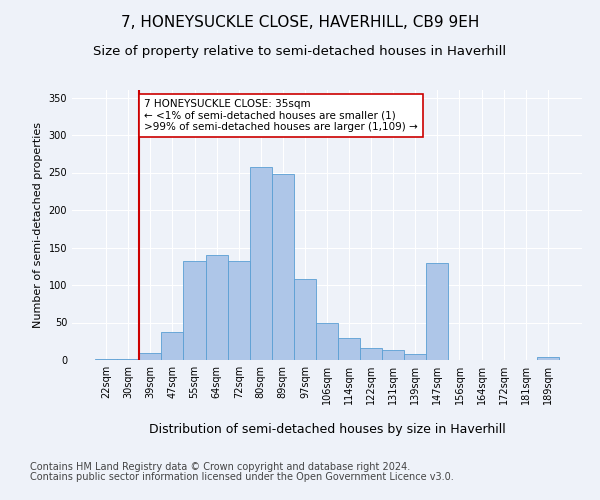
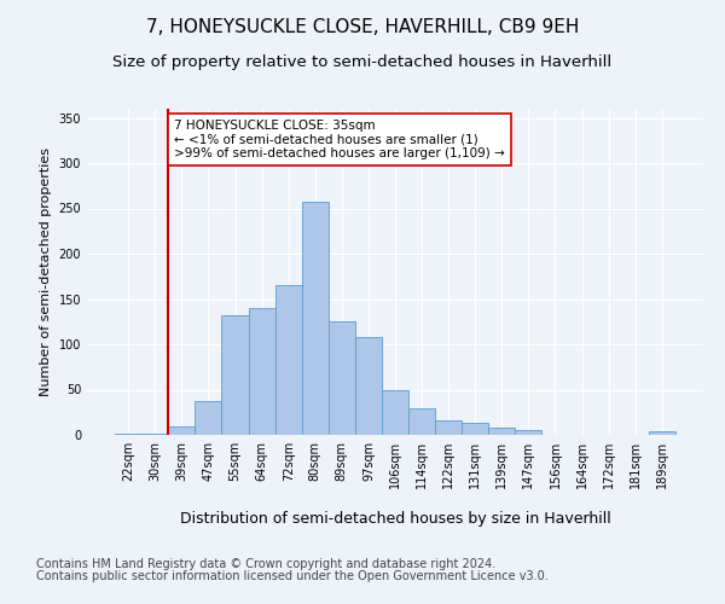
72sqm: 132 -> 165
89sqm: 248 -> 125
147sqm: 130 -> 6
